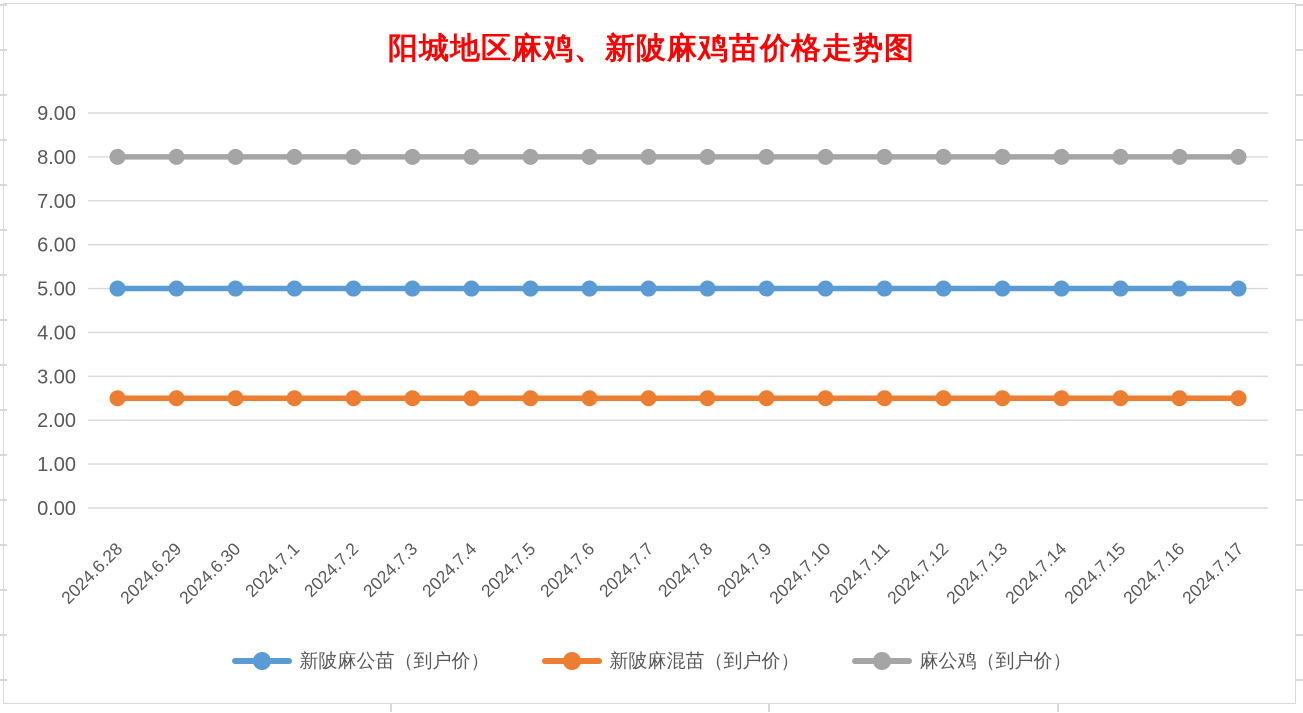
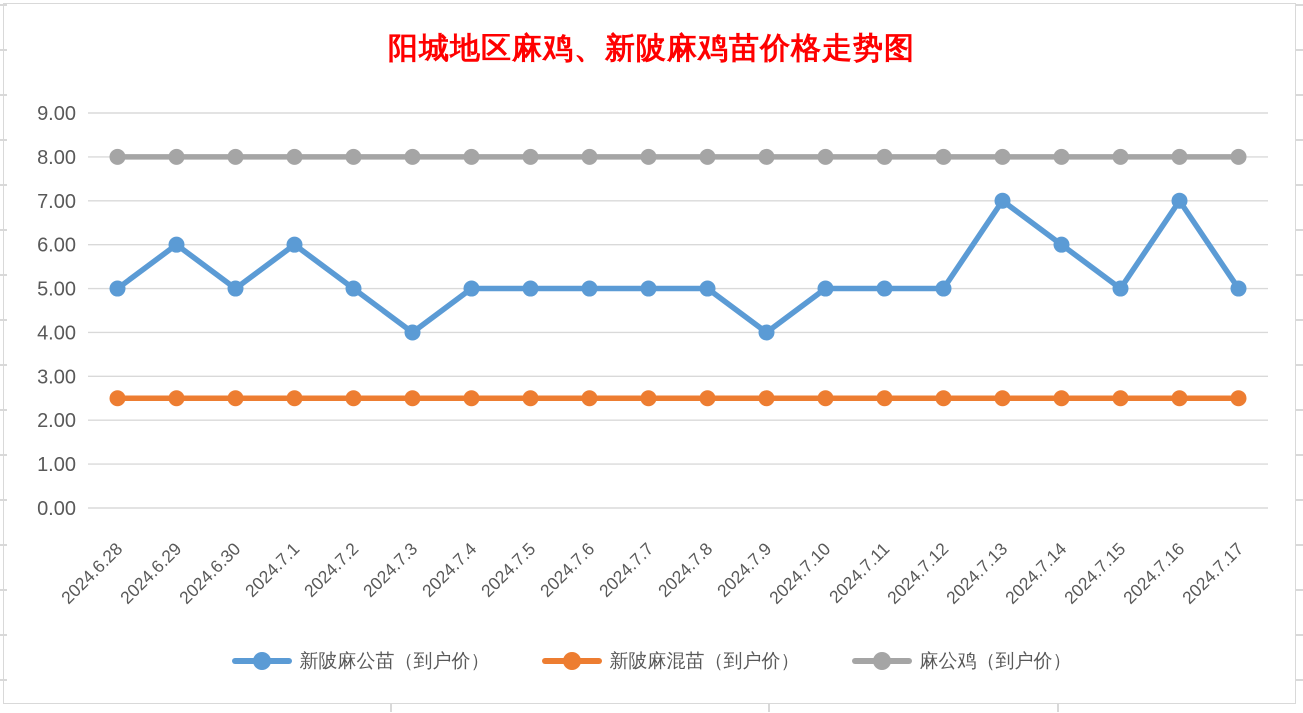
新陂麻公苗（到户价）/2024.6.29: 5 -> 6
新陂麻公苗（到户价）/2024.7.1: 5 -> 6
新陂麻公苗（到户价）/2024.7.3: 5 -> 4
新陂麻公苗（到户价）/2024.7.9: 5 -> 4
新陂麻公苗（到户价）/2024.7.13: 5 -> 7
新陂麻公苗（到户价）/2024.7.14: 5 -> 6
新陂麻公苗（到户价）/2024.7.16: 5 -> 7
